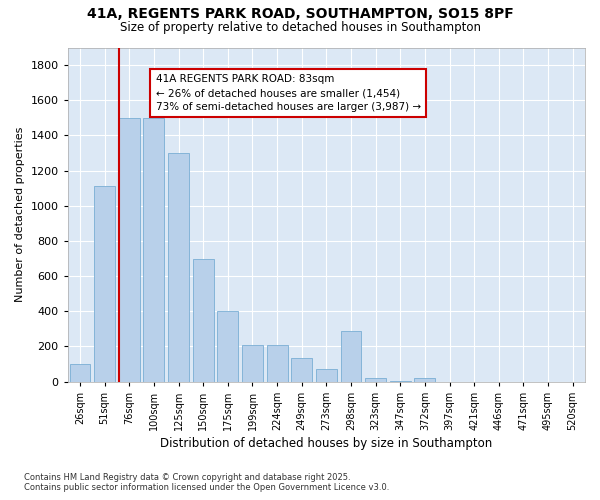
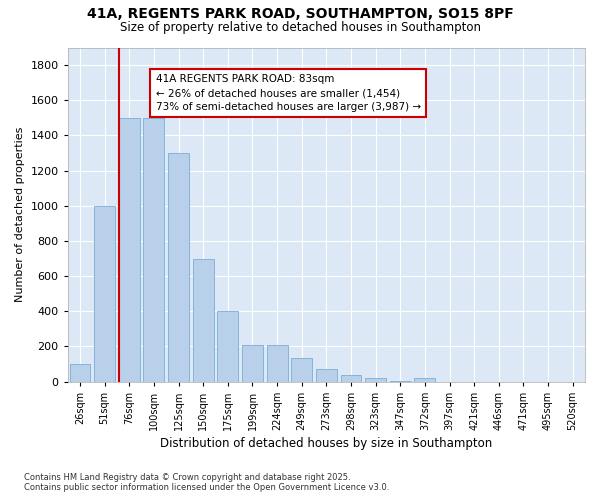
51sqm: 1110 -> 1000
298sqm: 290 -> 40
